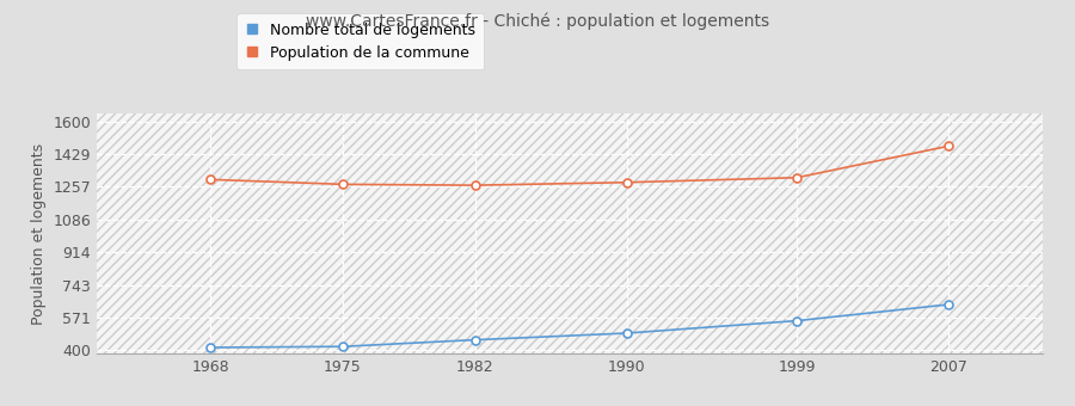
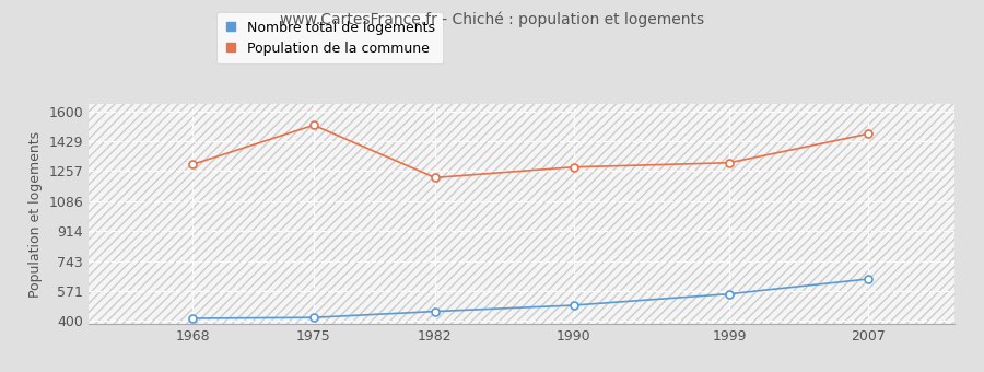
Population de la commune/1975: 1270 -> 1520
Population de la commune/1982: 1260 -> 1220
